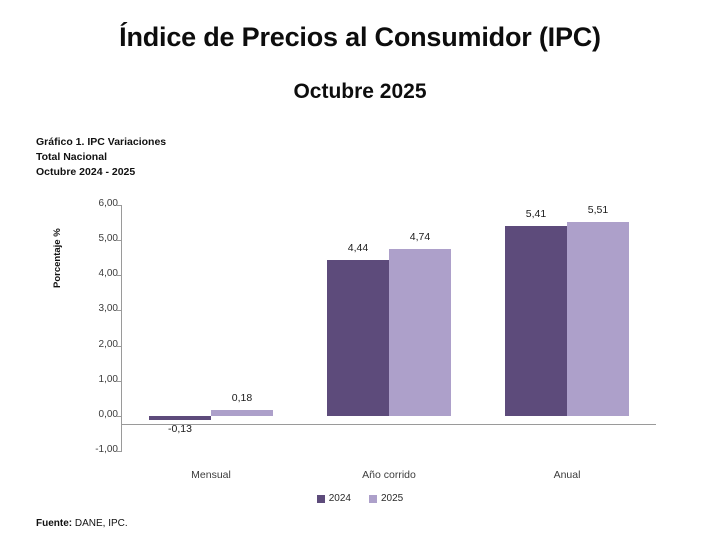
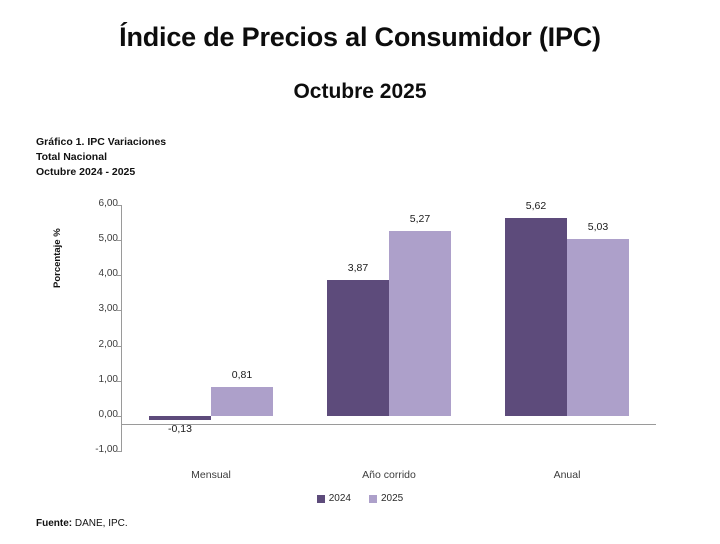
2025/Mensual: 0,18 -> 0,81
2024/Año corrido: 4,44 -> 3,87
2025/Año corrido: 4,74 -> 5,27
2024/Anual: 5,41 -> 5,62
2025/Anual: 5,51 -> 5,03
